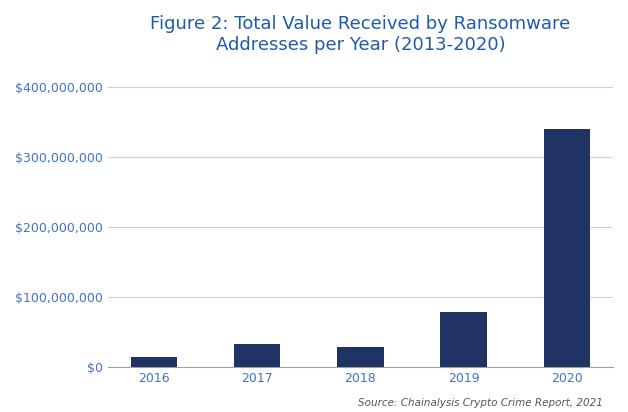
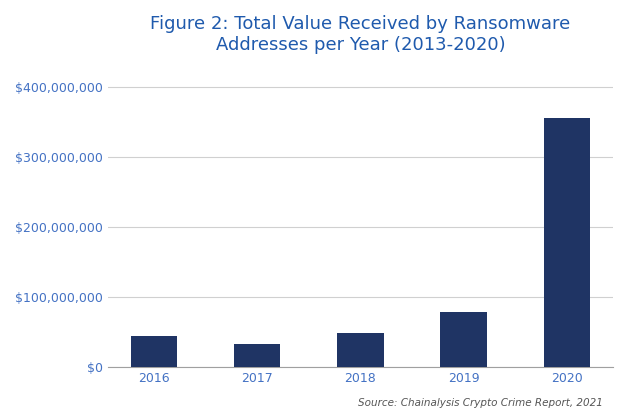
2016: $14,000,000 -> $44,000,000
2018: $28,000,000 -> $48,000,000
2020: $340,000,000 -> $356,000,000
